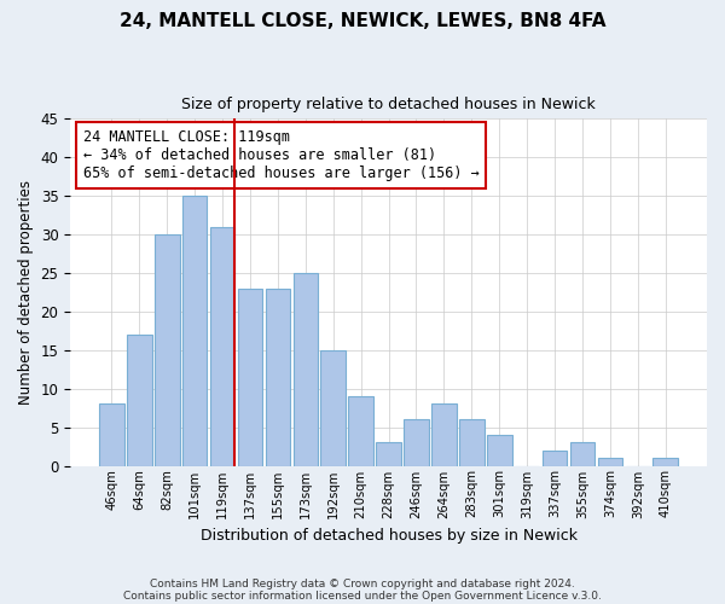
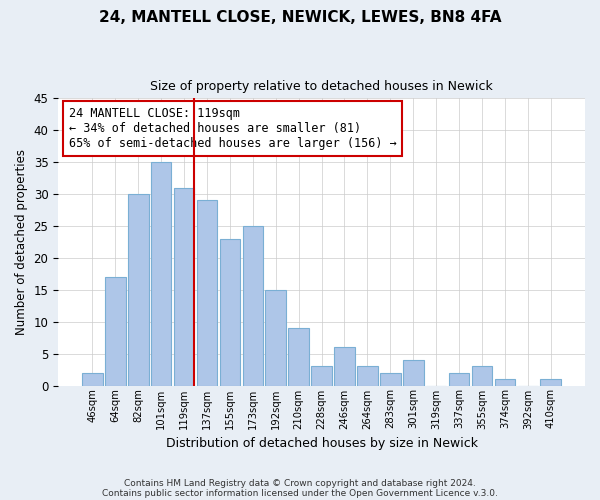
46sqm: 8 -> 2
137sqm: 23 -> 29
264sqm: 8 -> 3
283sqm: 6 -> 2
